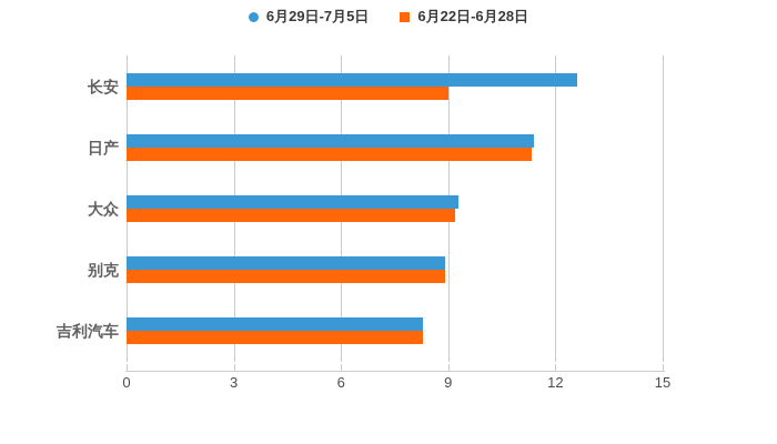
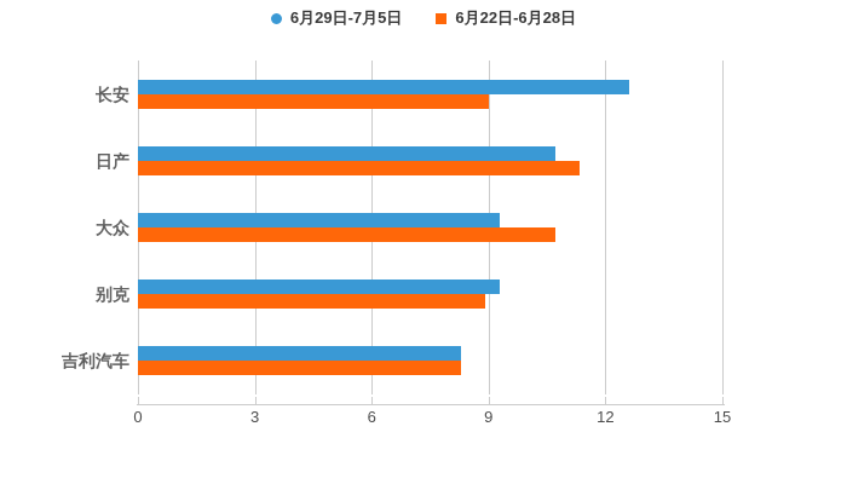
6月29日-7月5日/日产: 11.4 -> 10.7
6月22日-6月28日/大众: 9.2 -> 10.7
6月29日-7月5日/别克: 8.9 -> 9.3
